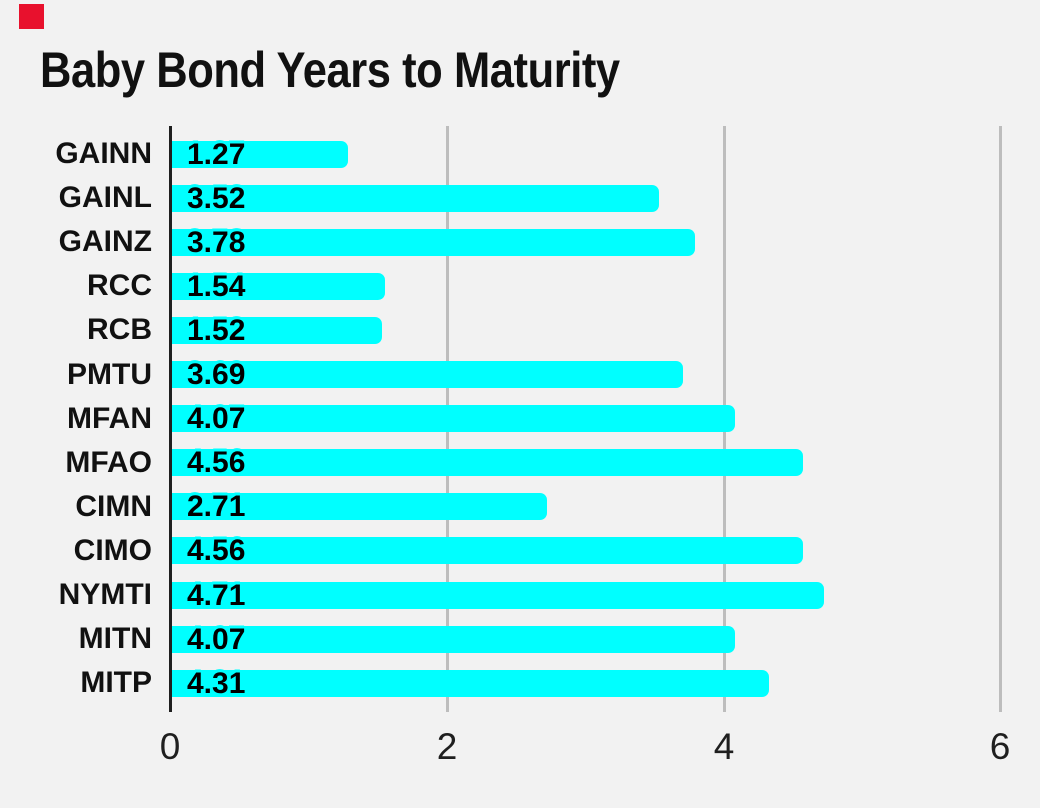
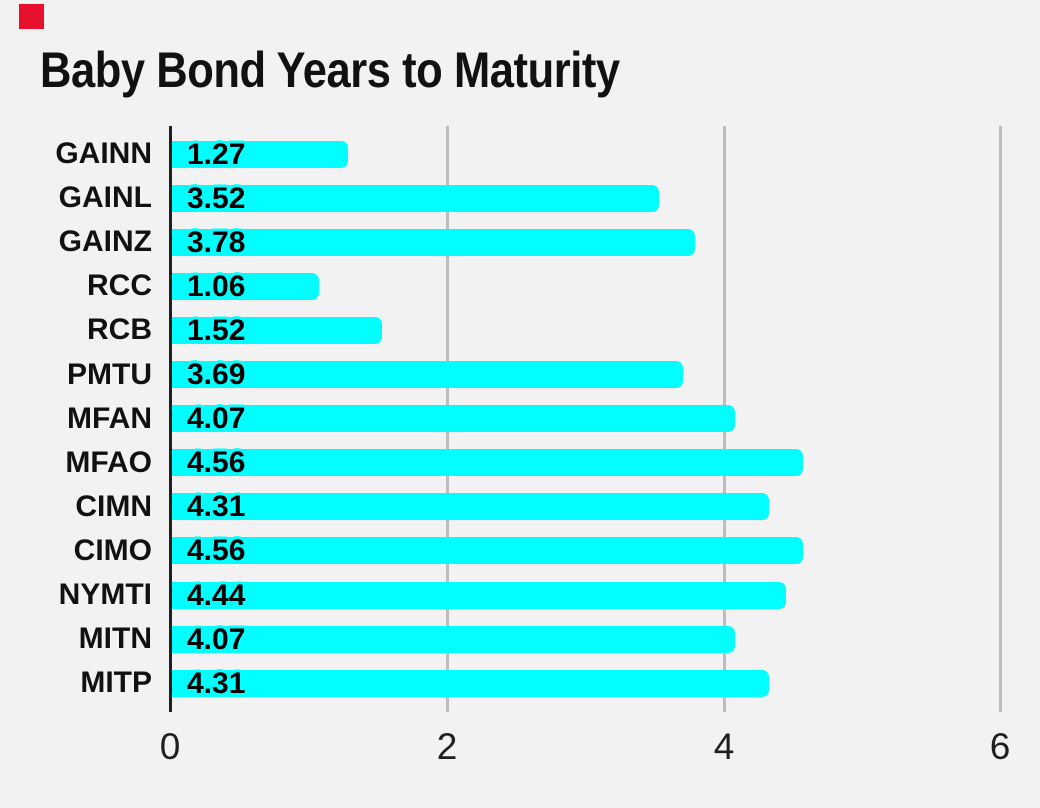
RCC: 1.54 -> 1.06
CIMN: 2.71 -> 4.31
NYMTI: 4.71 -> 4.44
